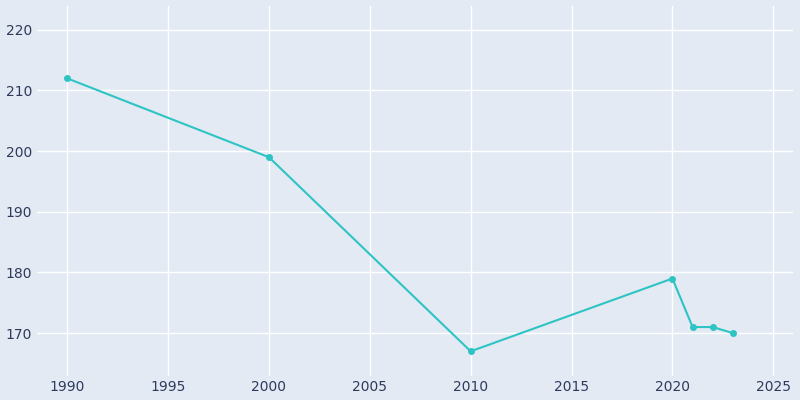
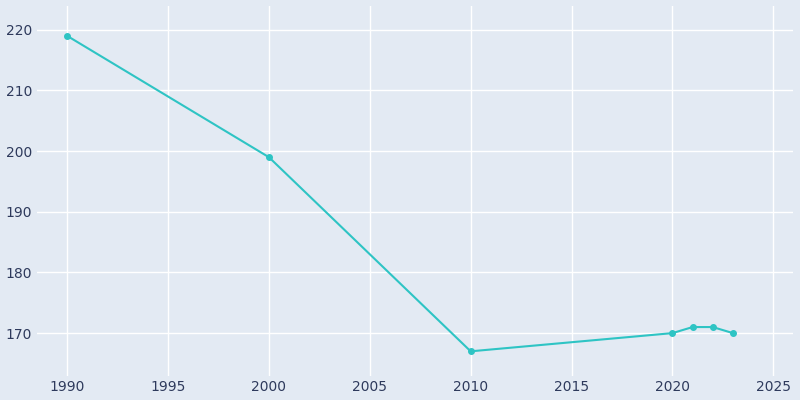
1990: 212 -> 219
2020: 179 -> 170
